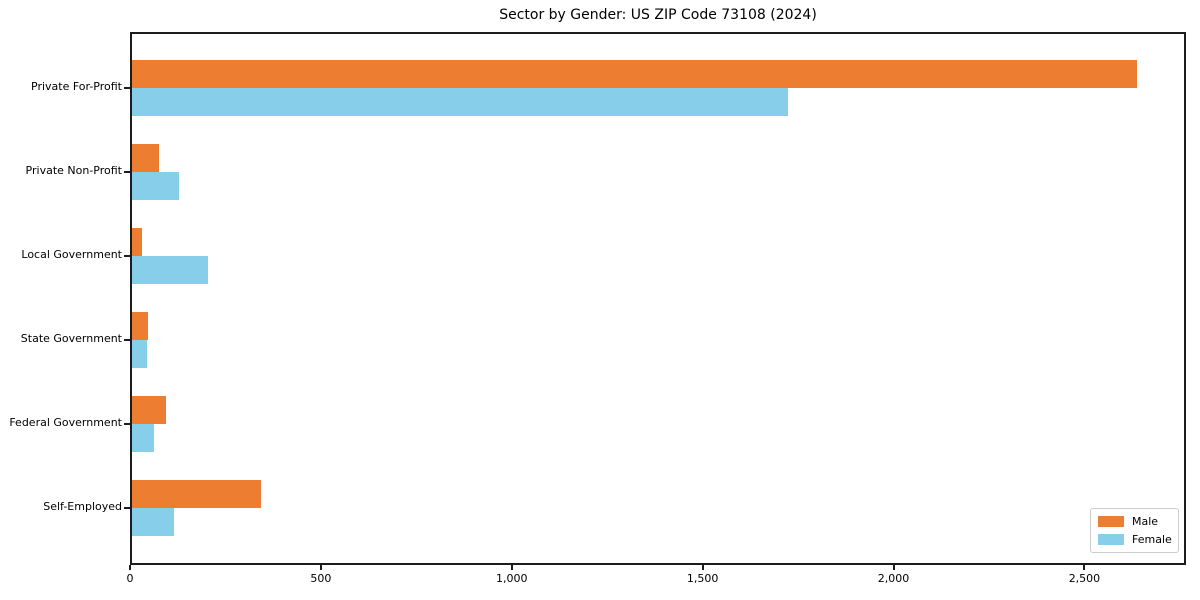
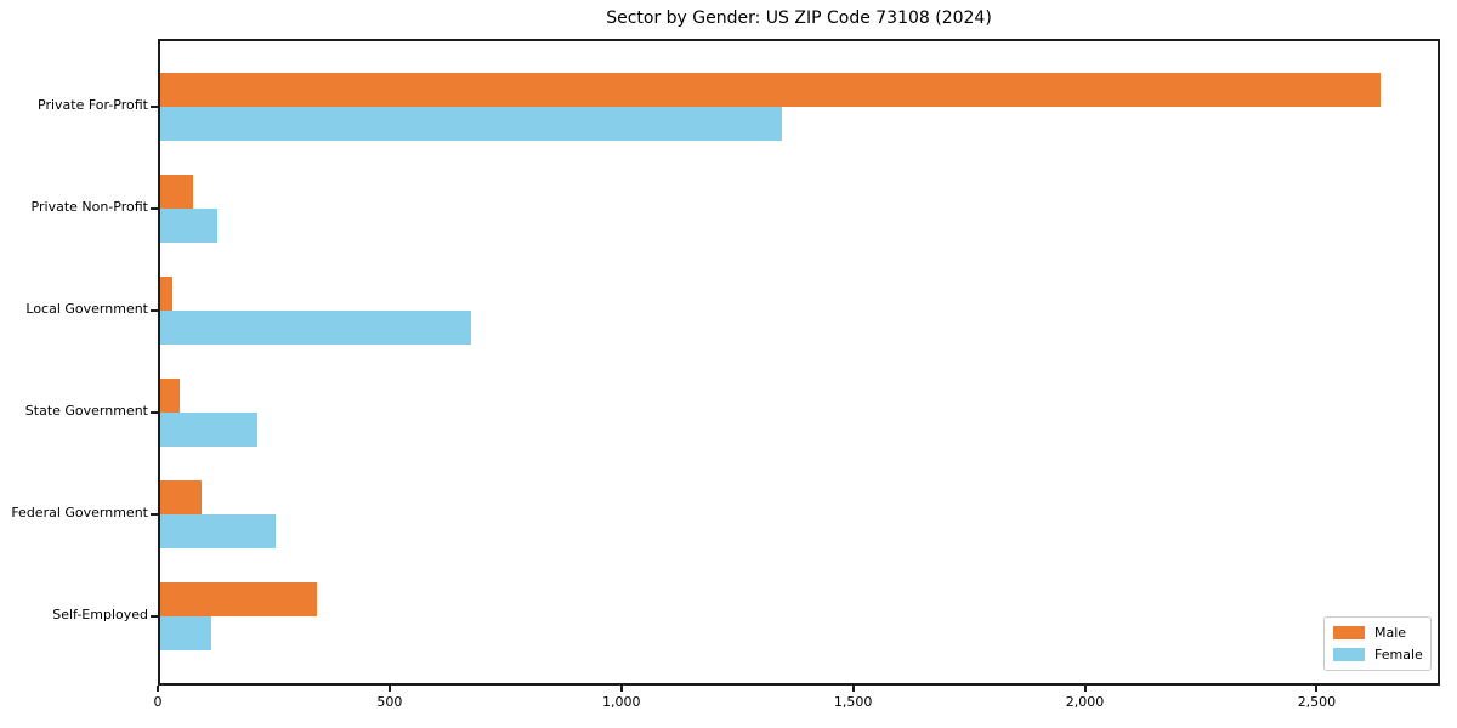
Female/Private For-Profit: 1720 -> 1340
Female/Local Government: 200 -> 670
Female/State Government: 40 -> 210
Female/Federal Government: 60 -> 250
